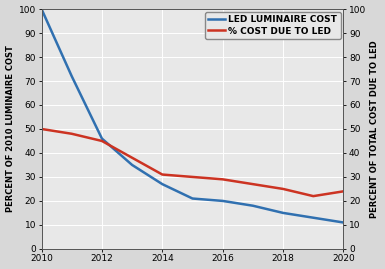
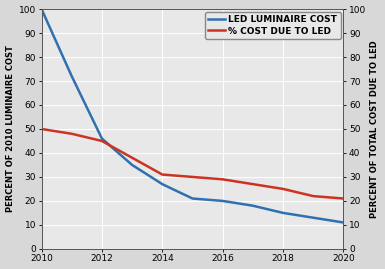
% COST DUE TO LED/2020: 24 -> 21
